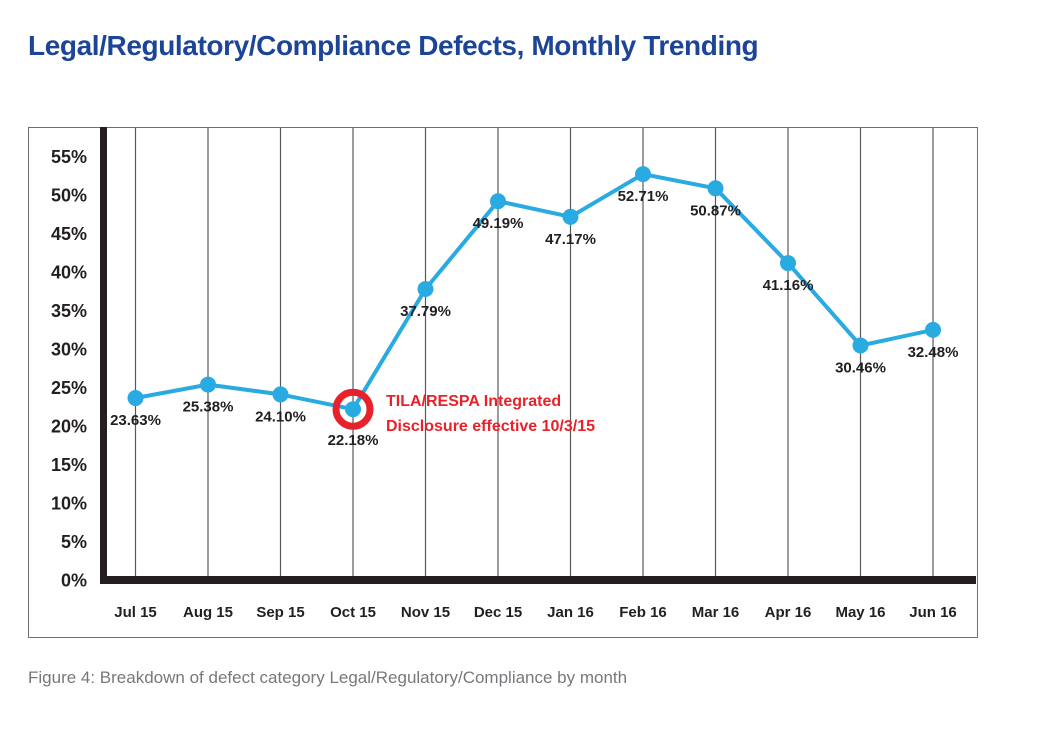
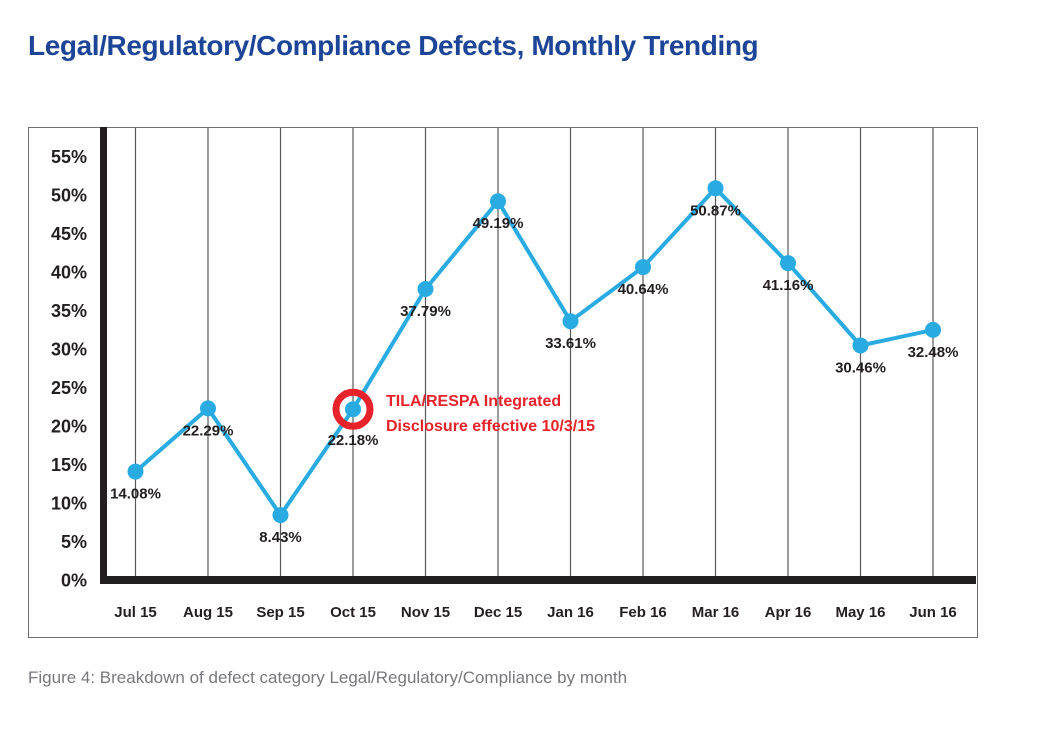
Jul 15: 23.63% -> 14.08%
Aug 15: 25.38% -> 22.29%
Sep 15: 24.10% -> 8.43%
Jan 16: 47.17% -> 33.61%
Feb 16: 52.71% -> 40.64%
